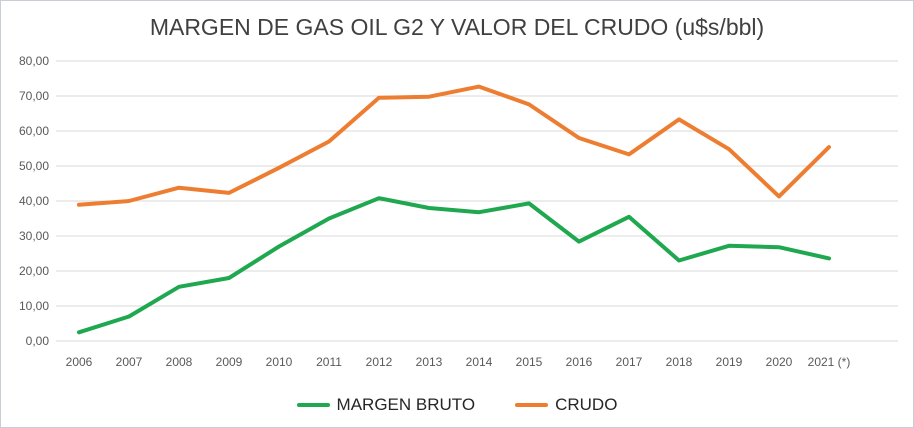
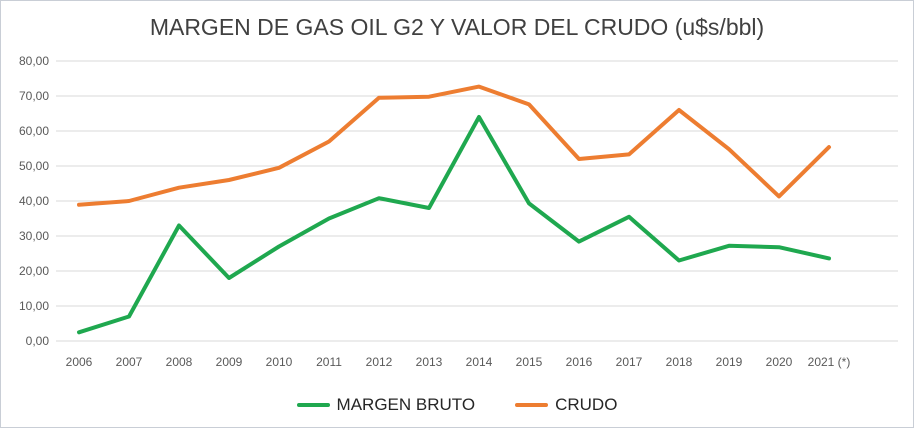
MARGEN BRUTO/2008: 16 -> 33
CRUDO/2009: 42 -> 46
MARGEN BRUTO/2014: 37 -> 64
CRUDO/2016: 58 -> 52
CRUDO/2018: 63 -> 66
